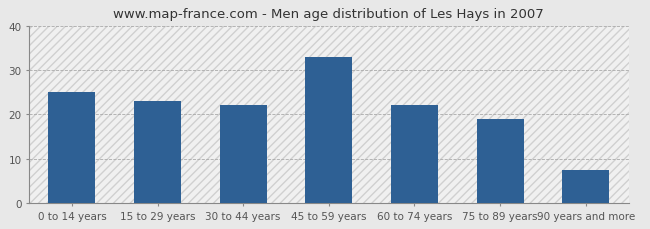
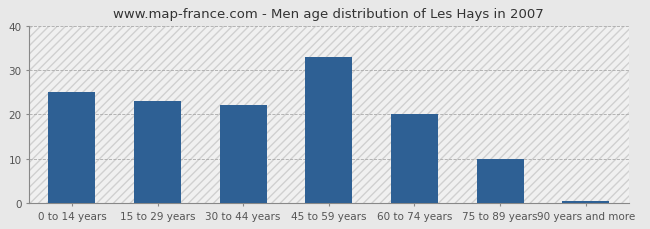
60 to 74 years: 22.0 -> 20.0
75 to 89 years: 19.0 -> 10.0
90 years and more: 7.5 -> 0.5
